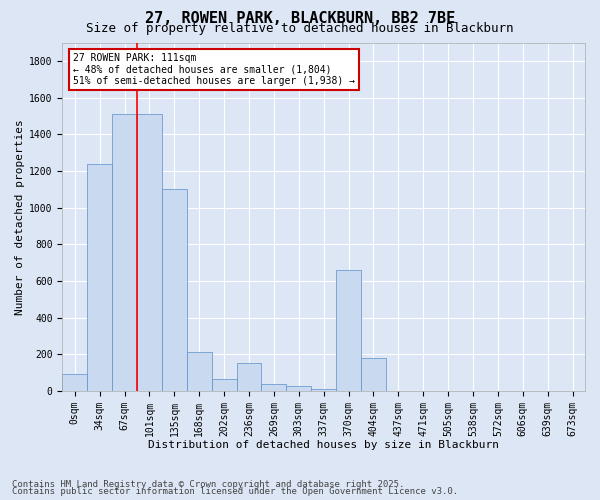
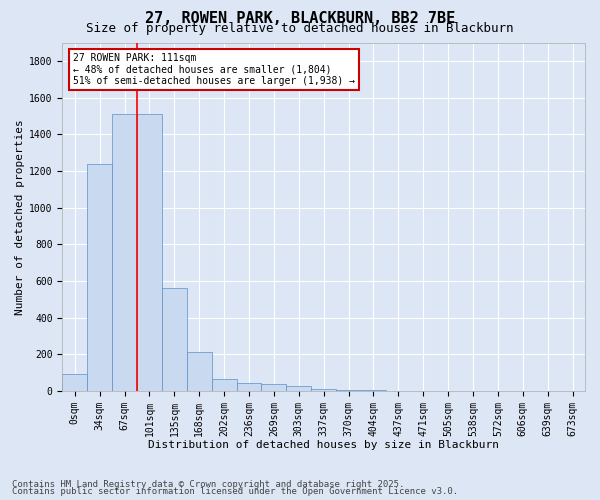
135sqm: 1100 -> 560
236sqm: 150 -> 40
370sqm: 660 -> 0
404sqm: 180 -> 0
